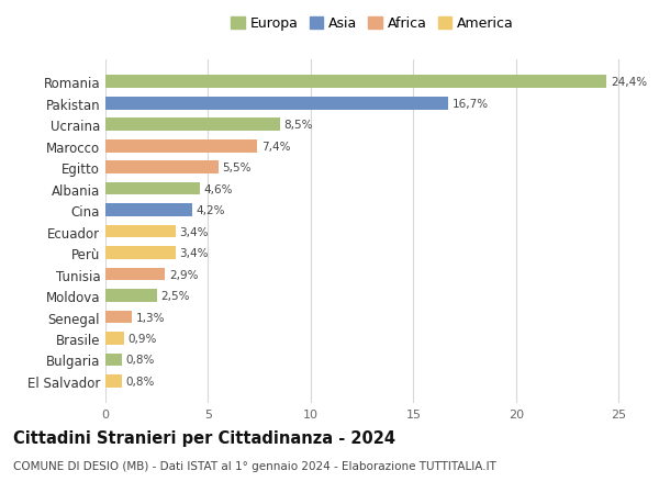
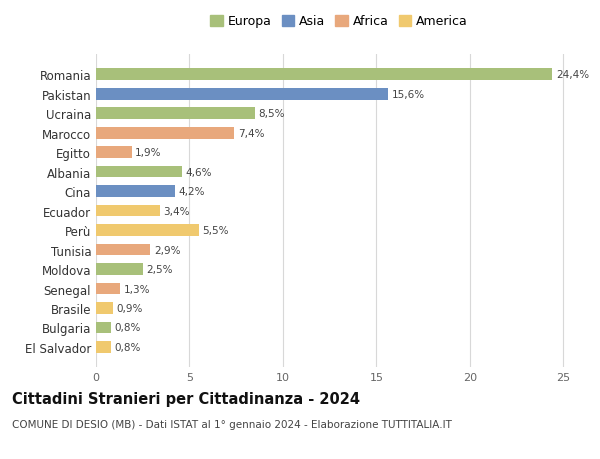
Pakistan: 16,7% -> 15,6%
Egitto: 5,5% -> 1,9%
Perù: 3,4% -> 5,5%
